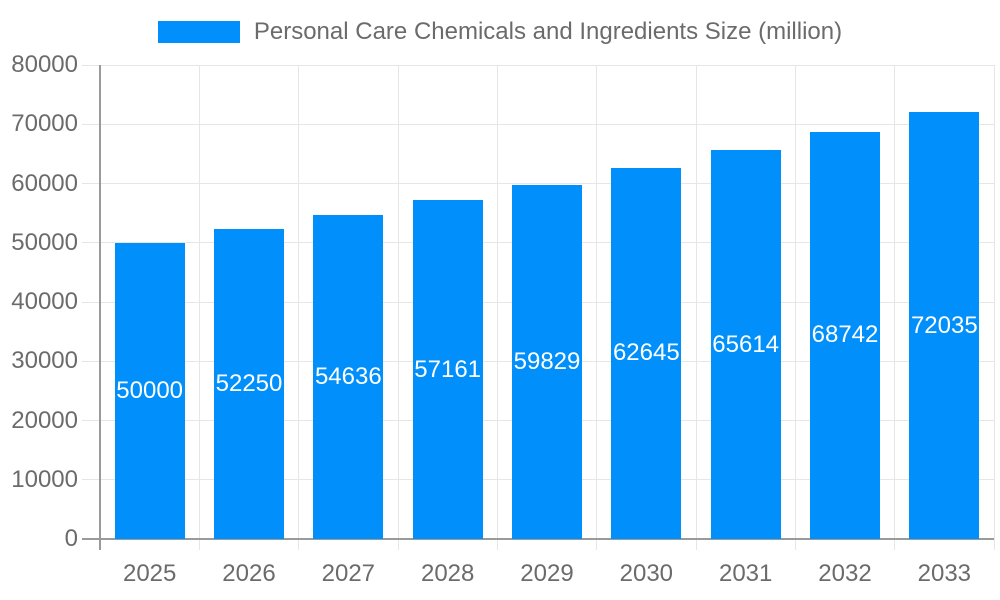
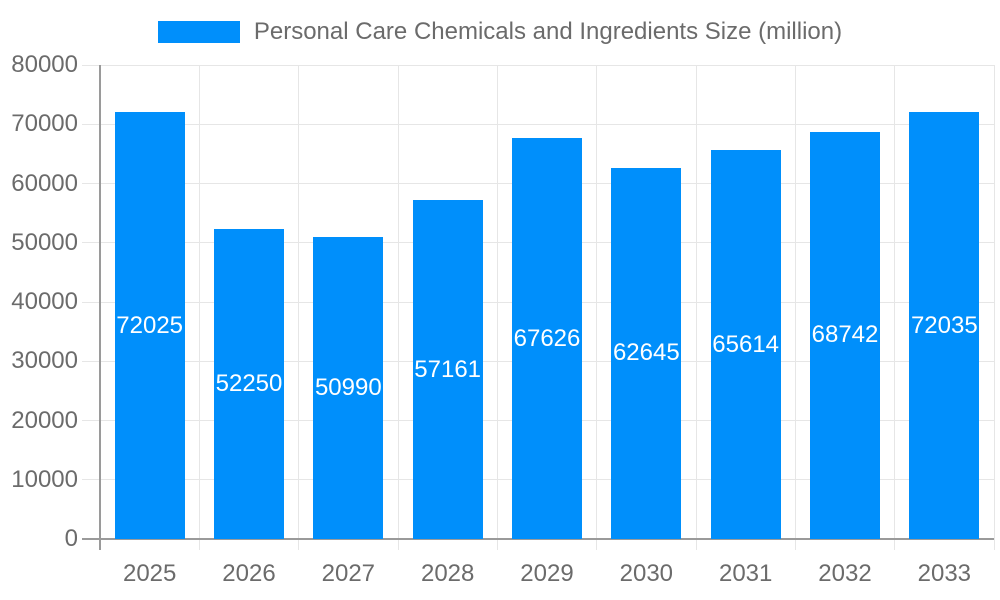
2025: 50000 -> 72025
2027: 54636 -> 50990
2029: 59829 -> 67626
